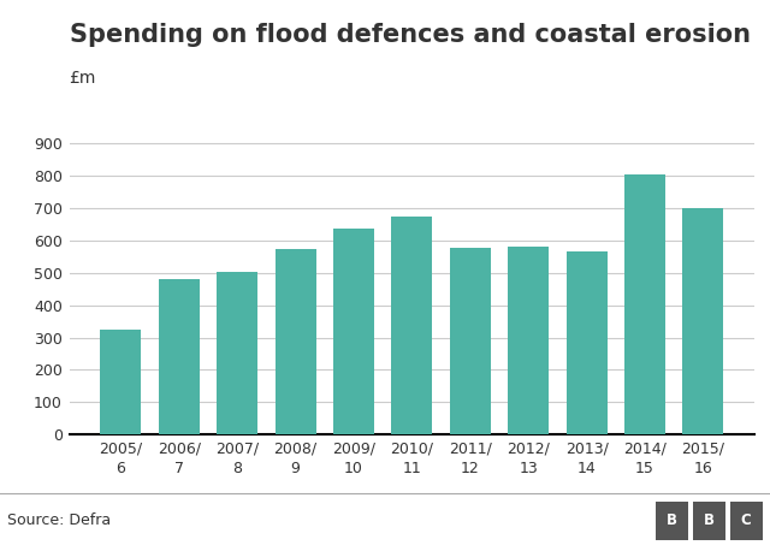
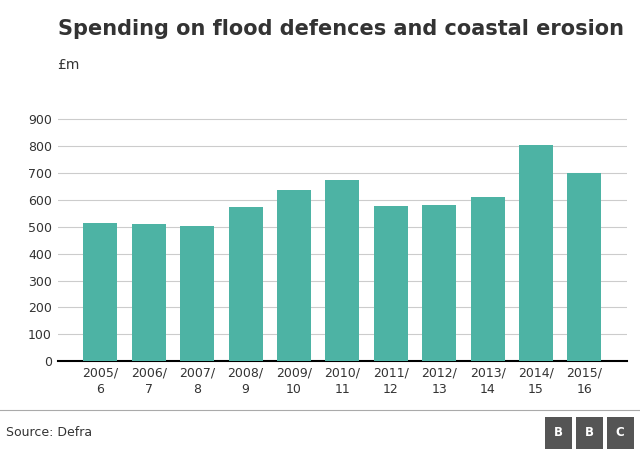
2005/ 6: 325 -> 513
2006/ 7: 480 -> 510
2013/ 14: 565 -> 611
